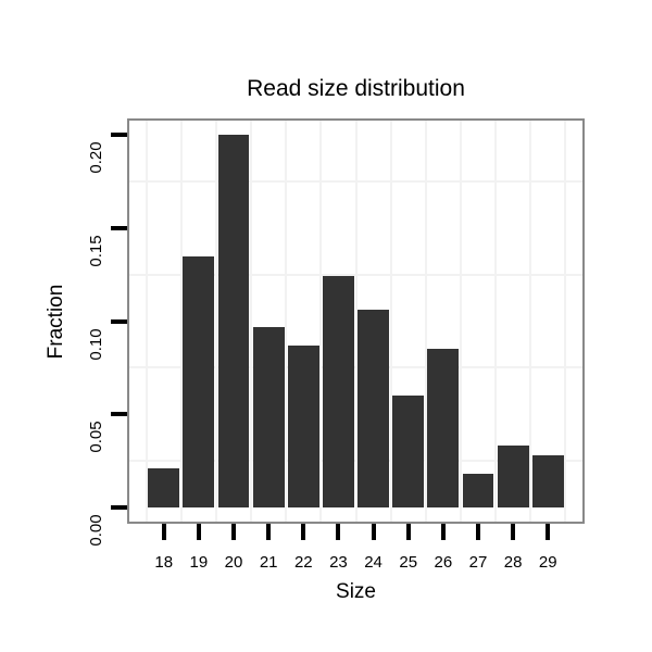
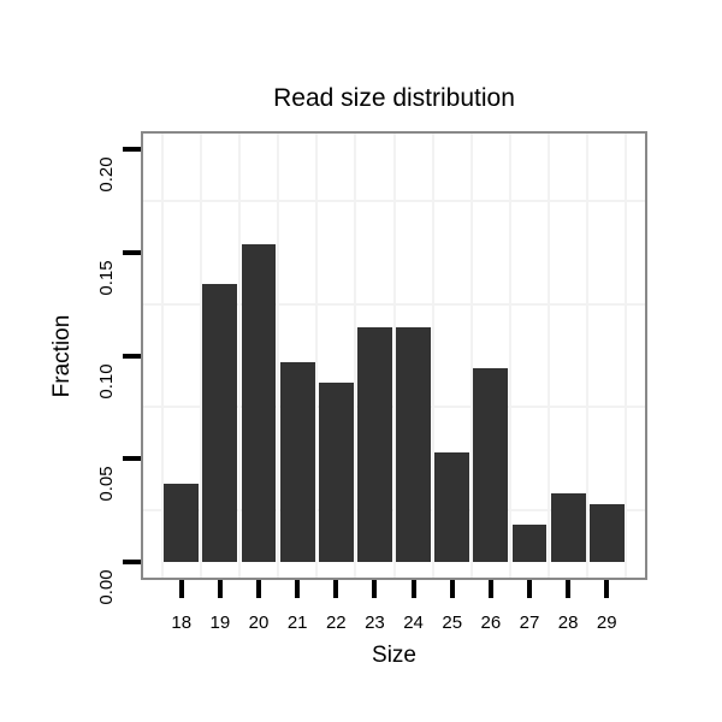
18: 0.021 -> 0.038
20: 0.200 -> 0.154
23: 0.124 -> 0.114
24: 0.106 -> 0.114
25: 0.060 -> 0.053
26: 0.085 -> 0.094
